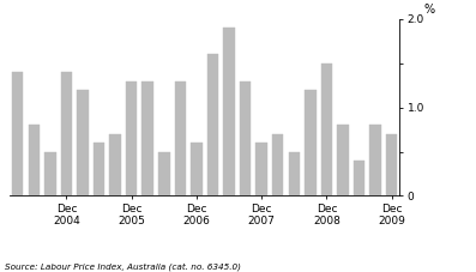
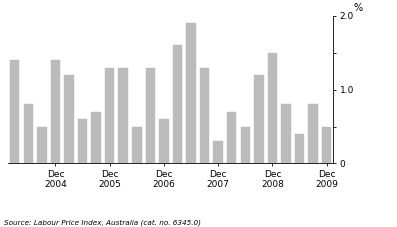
Dec 2007: 0.6 -> 0.3
Dec 2009: 0.7 -> 0.5
